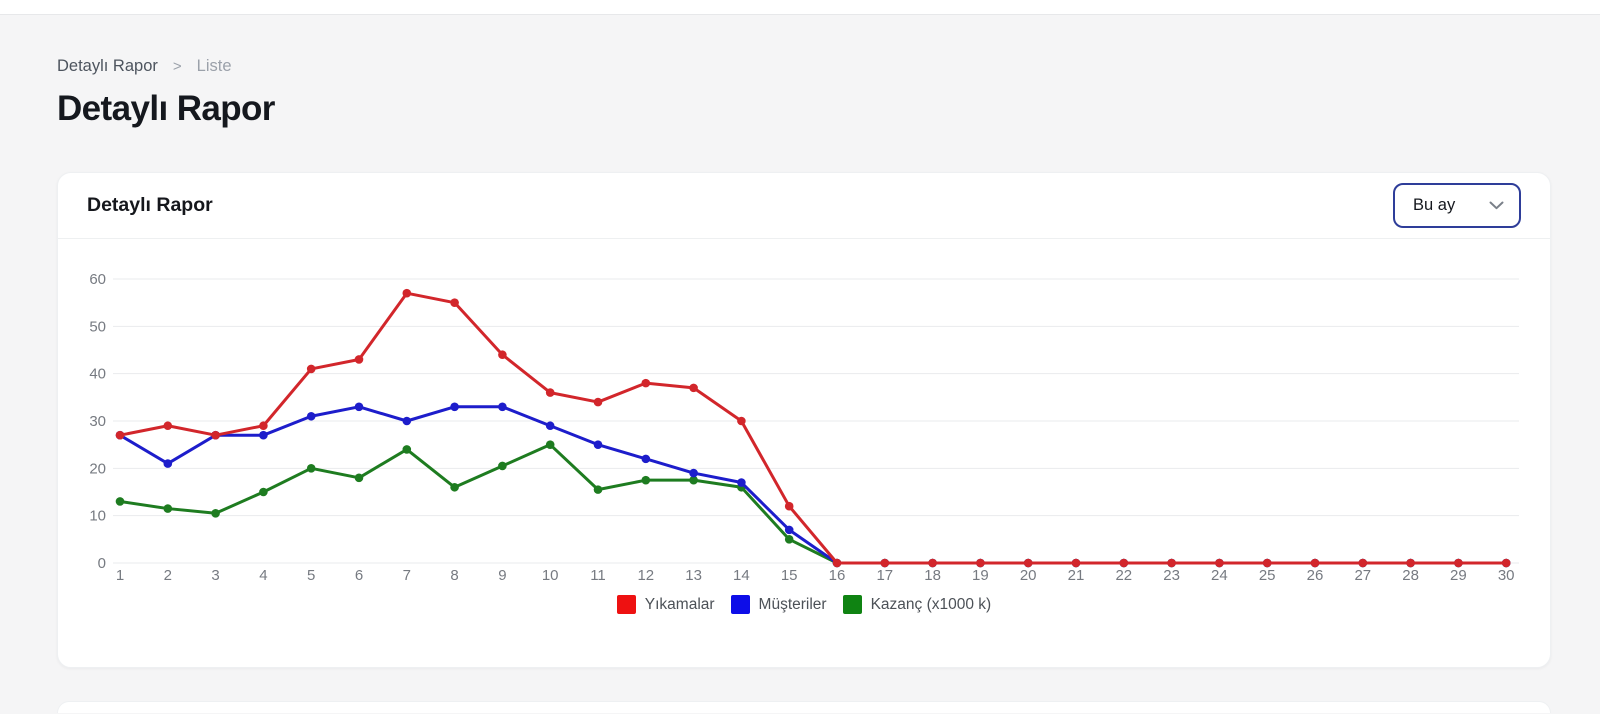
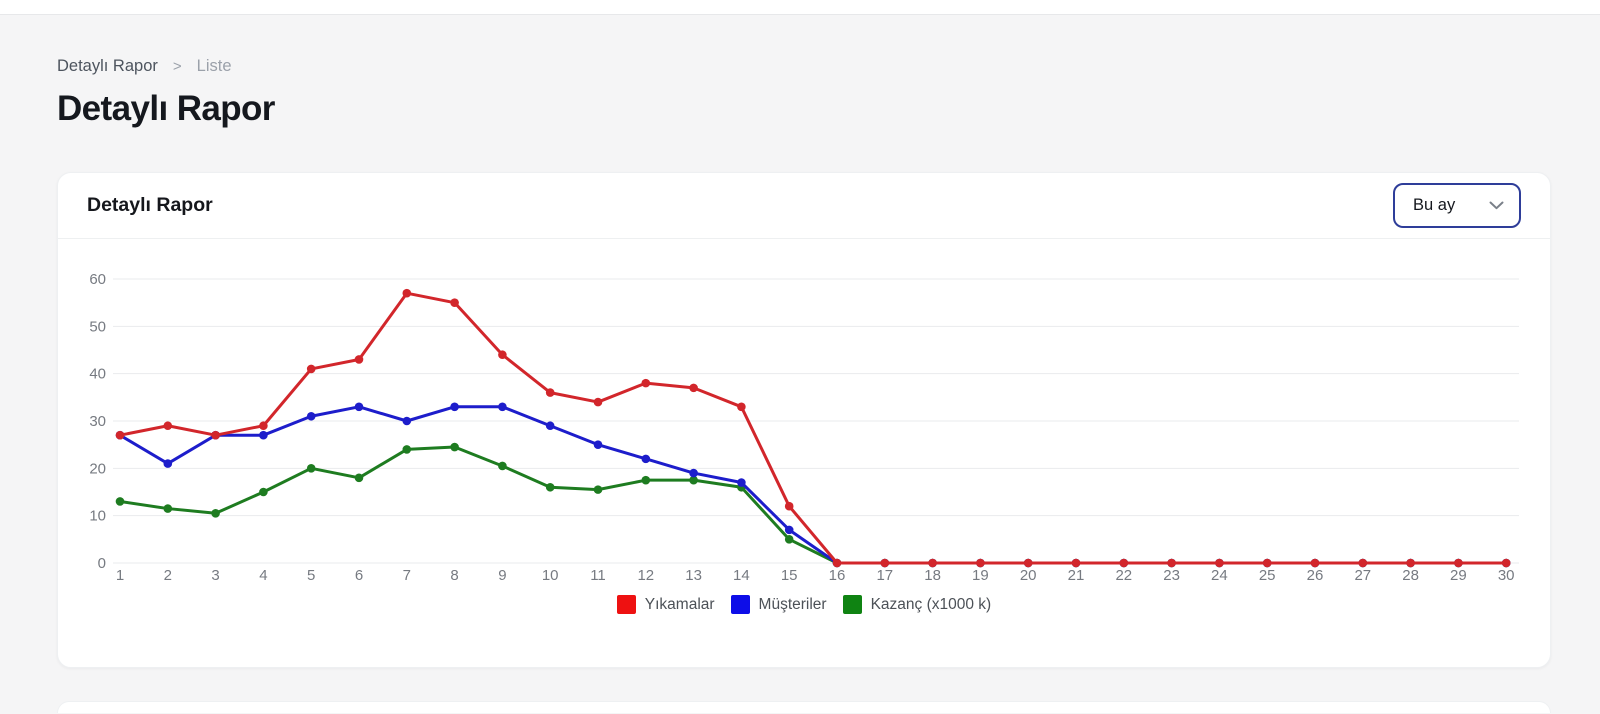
Kazanç (x1000 k)/8: 16 -> 24
Kazanç (x1000 k)/10: 25 -> 16
Yıkamalar/14: 30 -> 33
